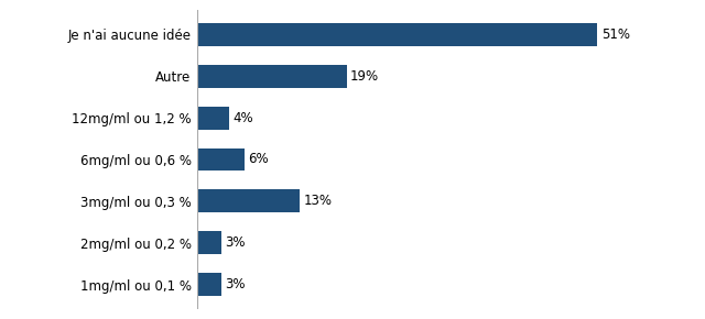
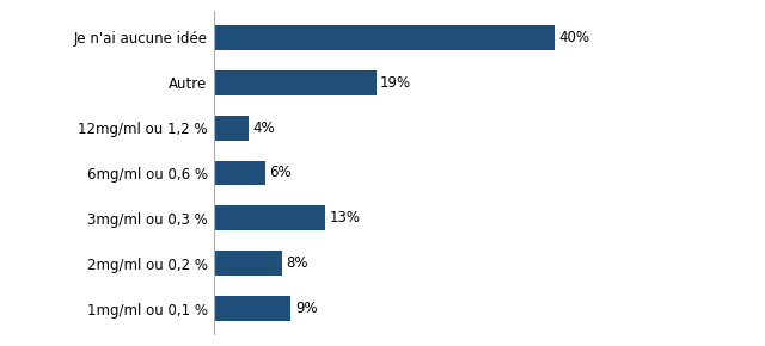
Je n'ai aucune idée: 51% -> 40%
2mg/ml ou 0,2 %: 3% -> 8%
1mg/ml ou 0,1 %: 3% -> 9%
